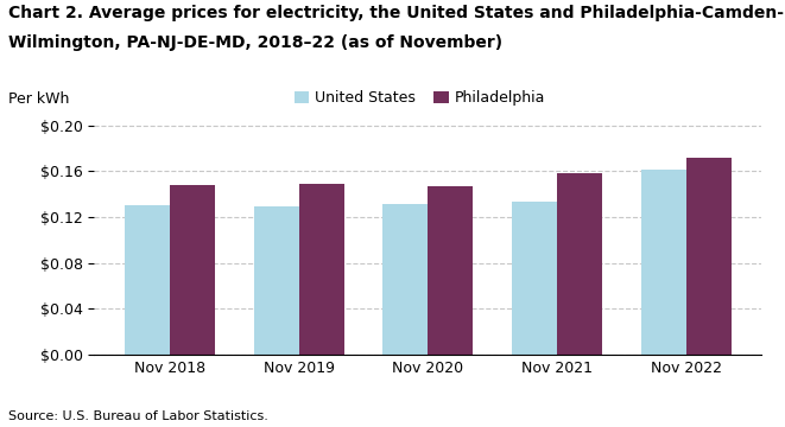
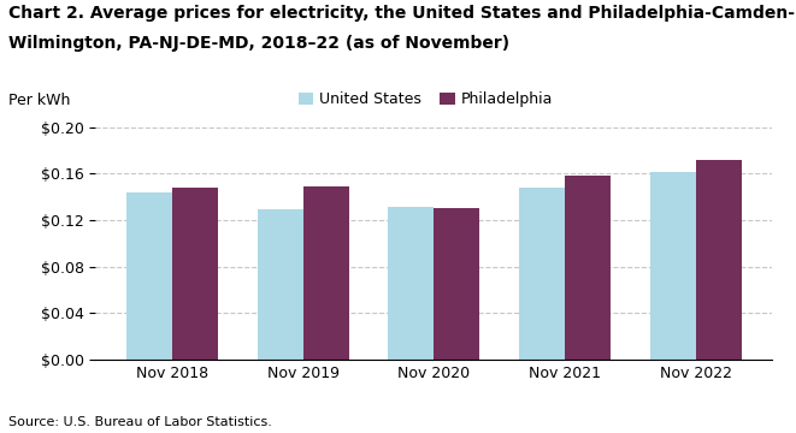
United States/Nov 2018: $0.130 -> $0.144
Philadelphia/Nov 2020: $0.146 -> $0.130
United States/Nov 2021: $0.134 -> $0.148
